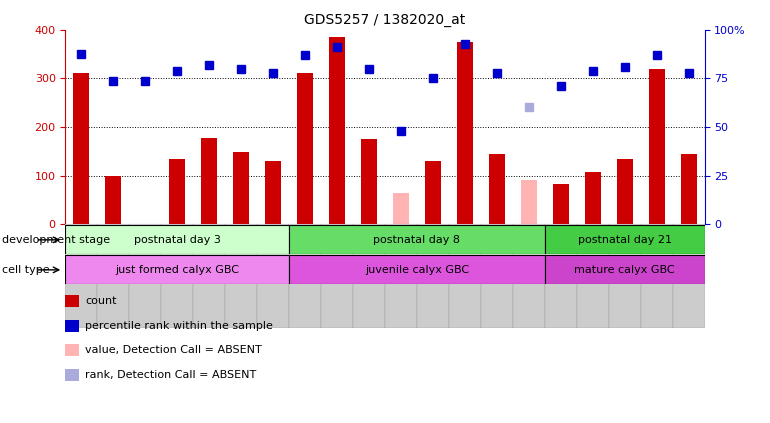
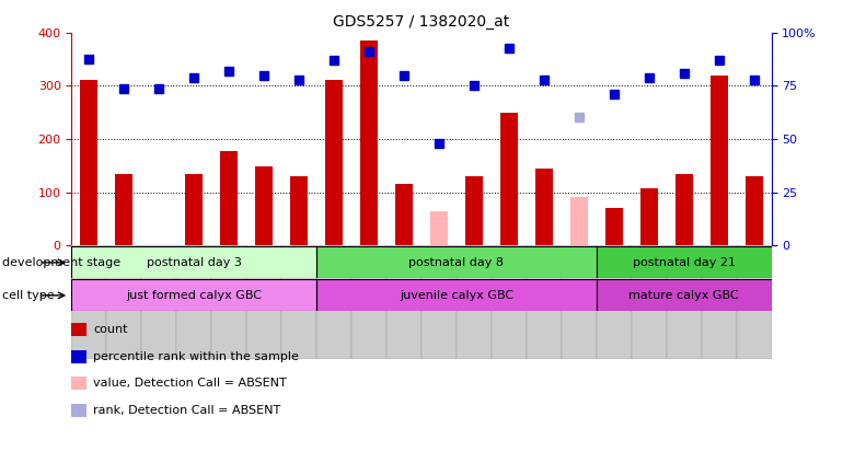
GSM1202425: 100 -> 135
GSM1202433: 175 -> 115
GSM1202436: 375 -> 250
GSM1202439: 83 -> 70
GSM1202443: 145 -> 130
